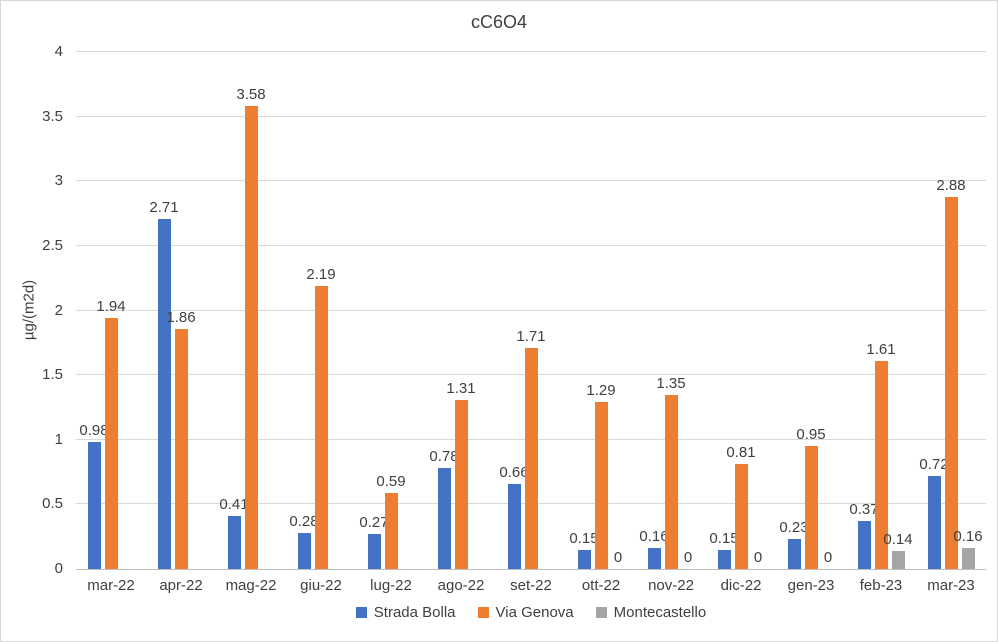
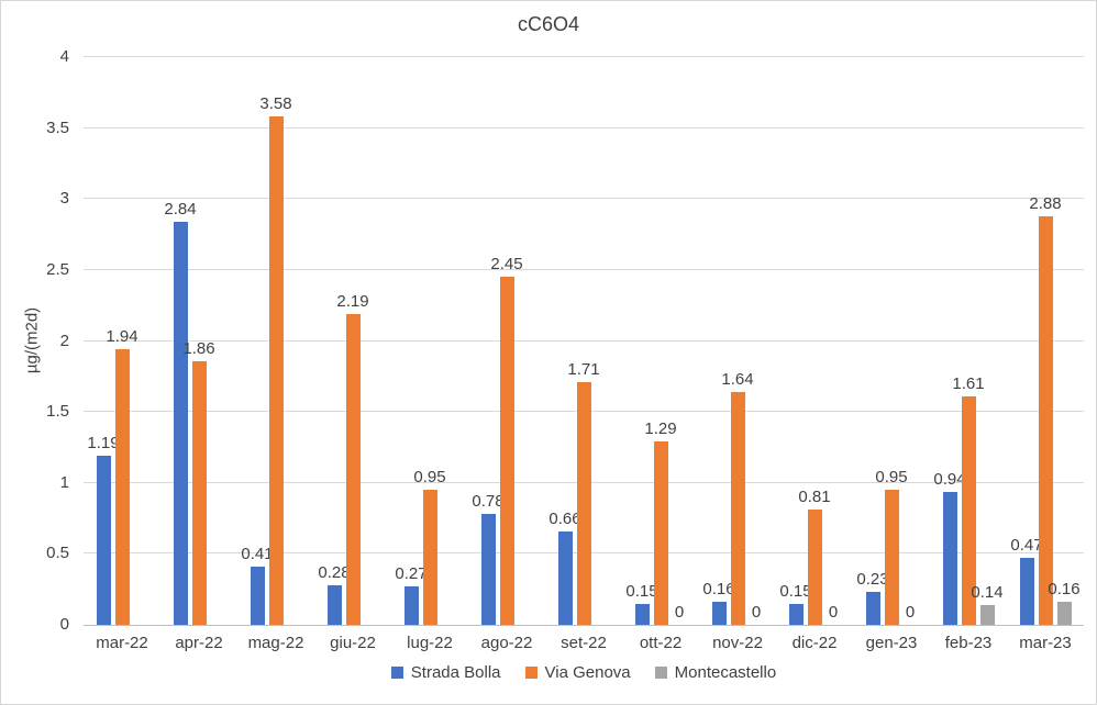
Strada Bolla/mar-22: 0.98 -> 1.19
Strada Bolla/apr-22: 2.71 -> 2.84
Via Genova/lug-22: 0.59 -> 0.95
Via Genova/ago-22: 1.31 -> 2.45
Via Genova/nov-22: 1.35 -> 1.64
Strada Bolla/feb-23: 0.37 -> 0.94
Strada Bolla/mar-23: 0.72 -> 0.47
